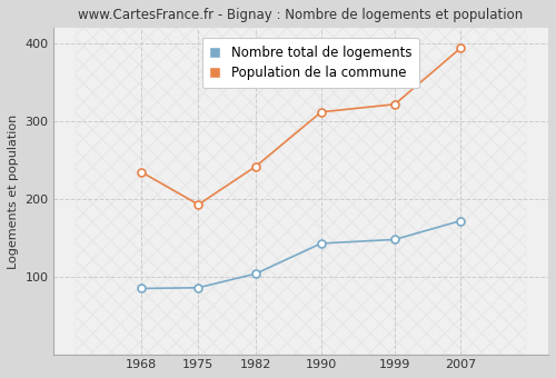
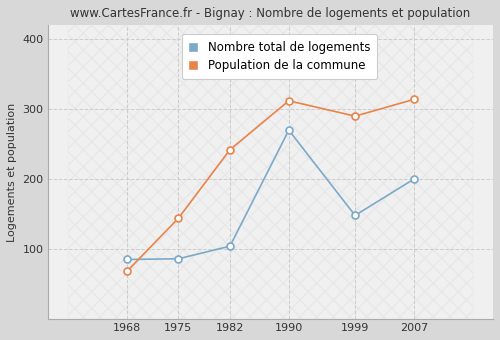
Population de la commune/1968: 235 -> 68
Population de la commune/1975: 193 -> 144
Nombre total de logements/1990: 143 -> 270
Population de la commune/1999: 322 -> 290
Nombre total de logements/2007: 172 -> 200
Population de la commune/2007: 394 -> 314
